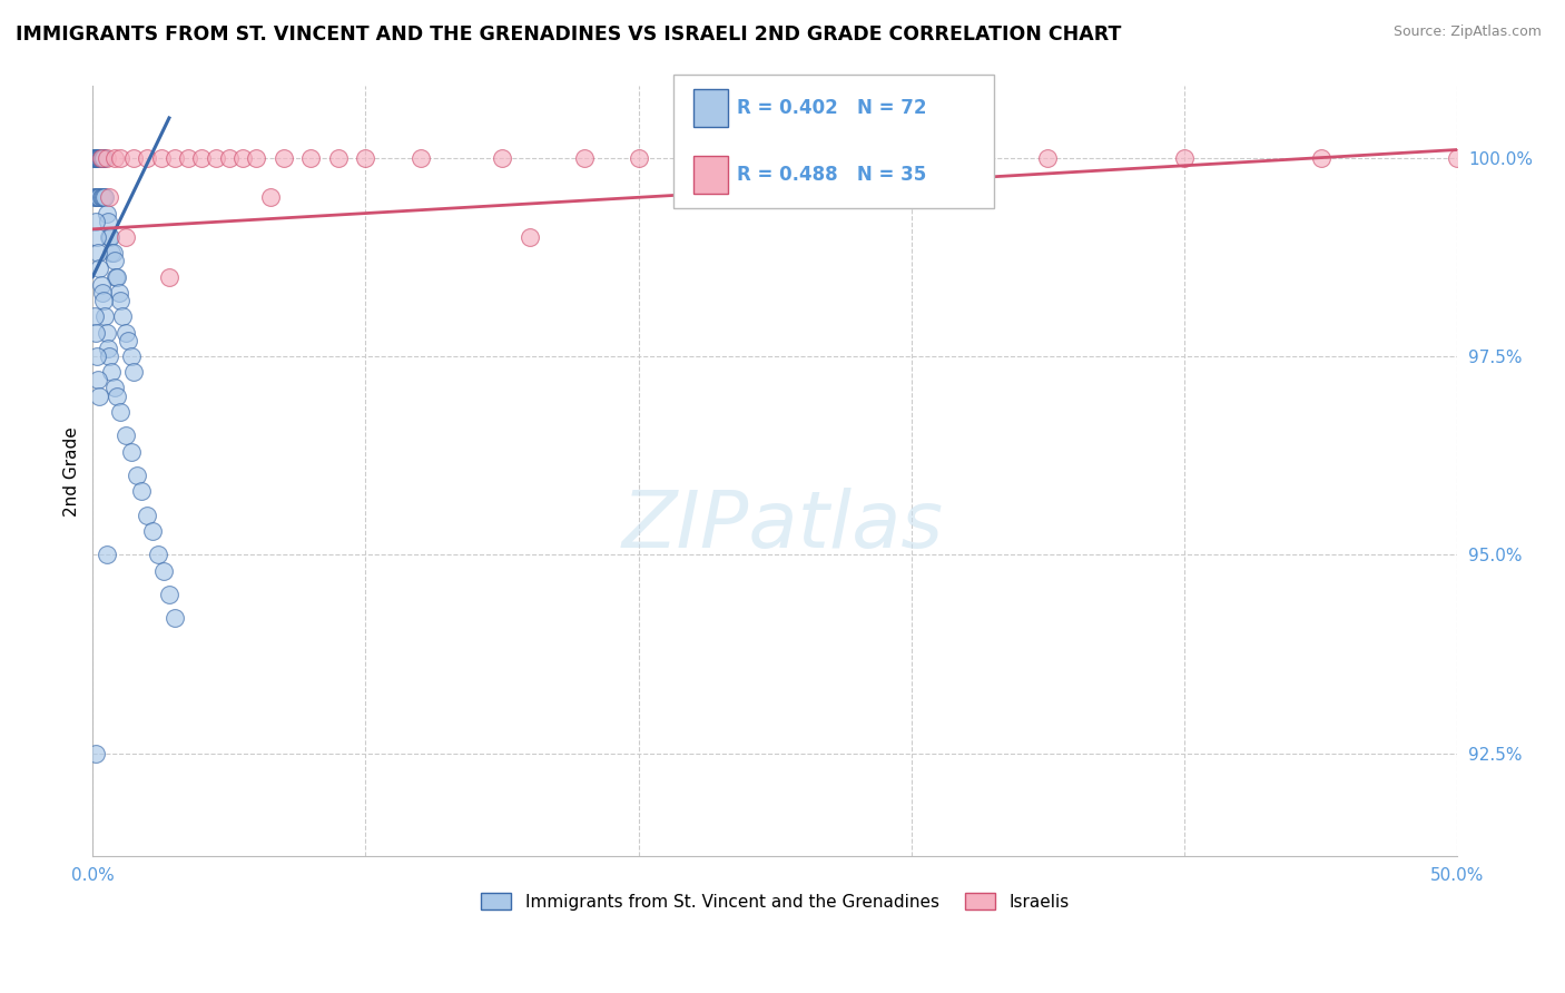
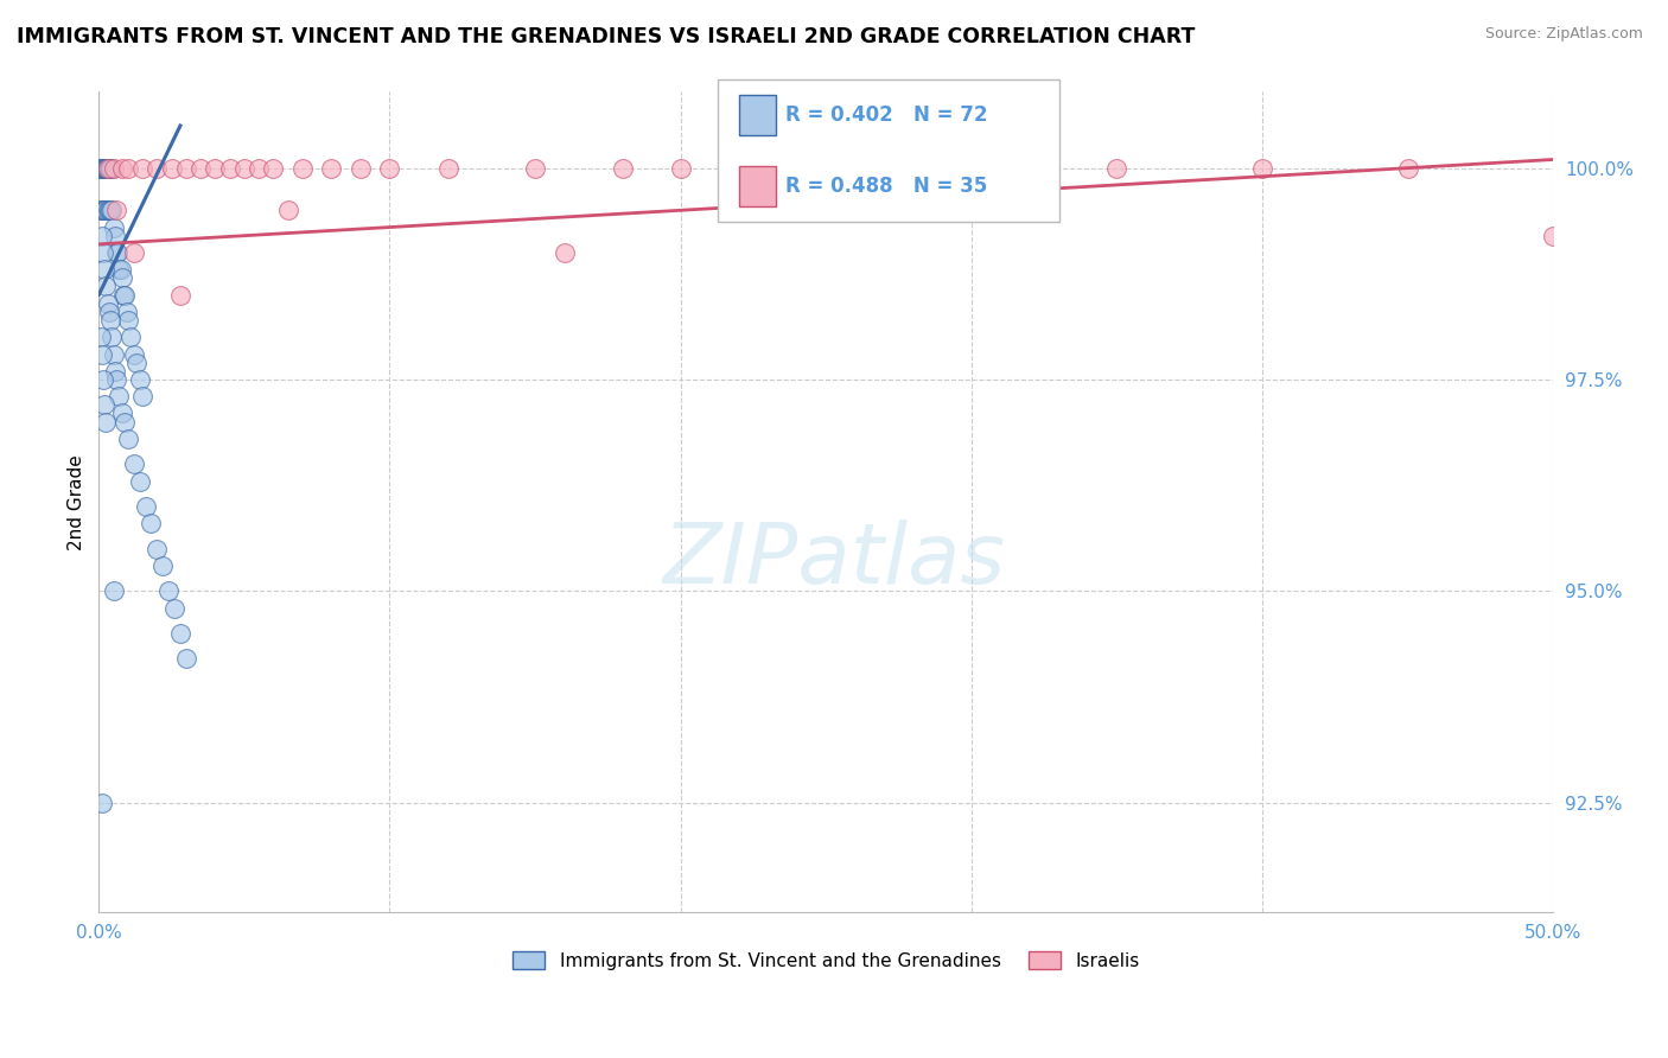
Israelis/50.0%: 100.0% -> 99.2%
